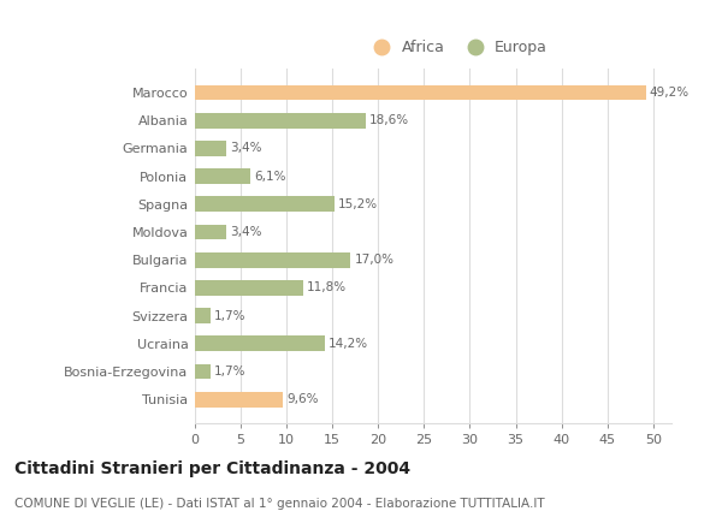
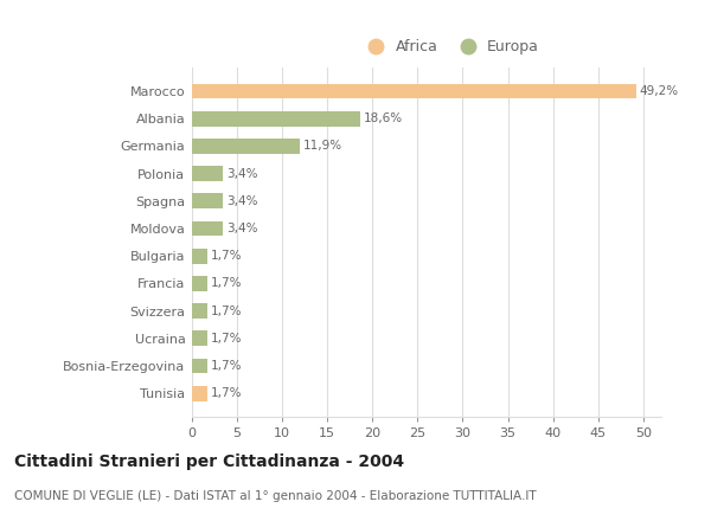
Germania: 3,4% -> 11,9%
Polonia: 6,1% -> 3,4%
Spagna: 15,2% -> 3,4%
Bulgaria: 17,0% -> 1,7%
Francia: 11,8% -> 1,7%
Ucraina: 14,2% -> 1,7%
Tunisia: 9,6% -> 1,7%
